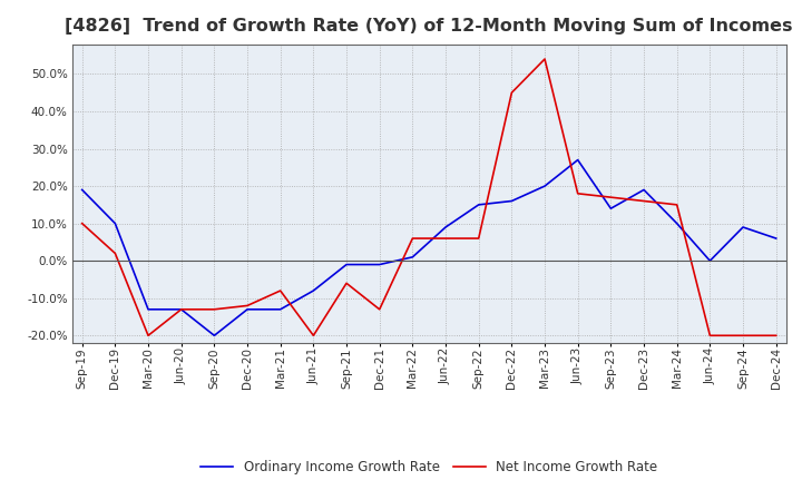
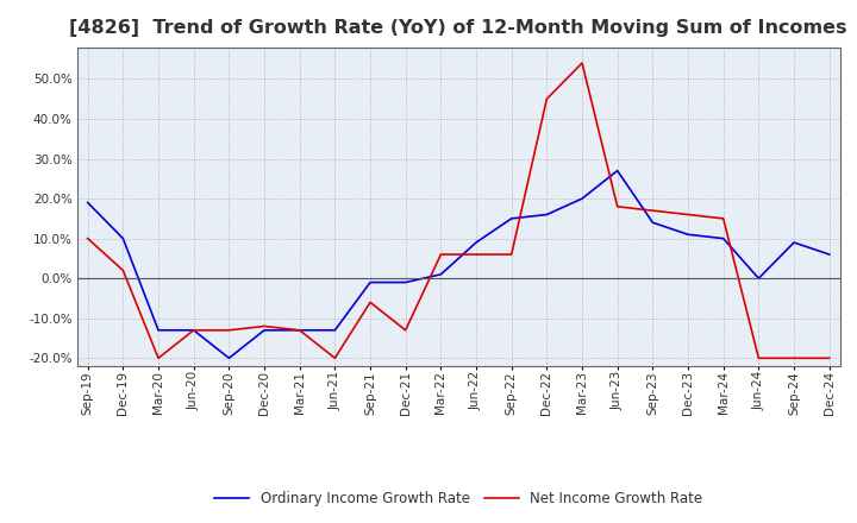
Net Income Growth Rate/Mar-21: -8% -> -13%
Ordinary Income Growth Rate/Jun-21: -8% -> -13%
Ordinary Income Growth Rate/Dec-23: 19% -> 11%
